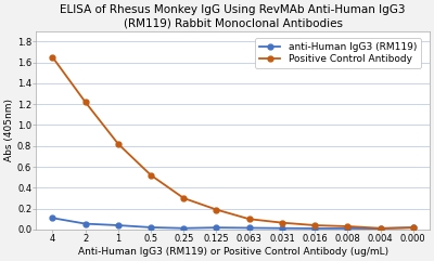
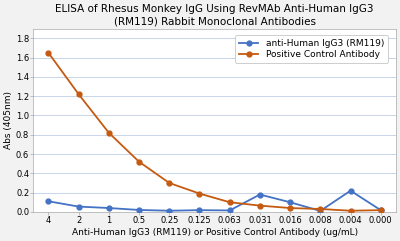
anti-Human IgG3 (RM119)/0.031: 0.01 -> 0.18
anti-Human IgG3 (RM119)/0.016: 0.01 -> 0.10
anti-Human IgG3 (RM119)/0.004: 0.01 -> 0.22
